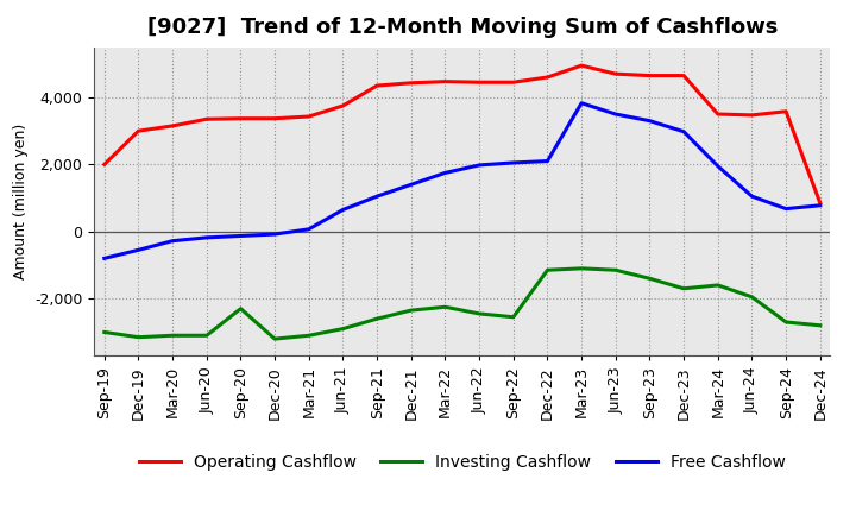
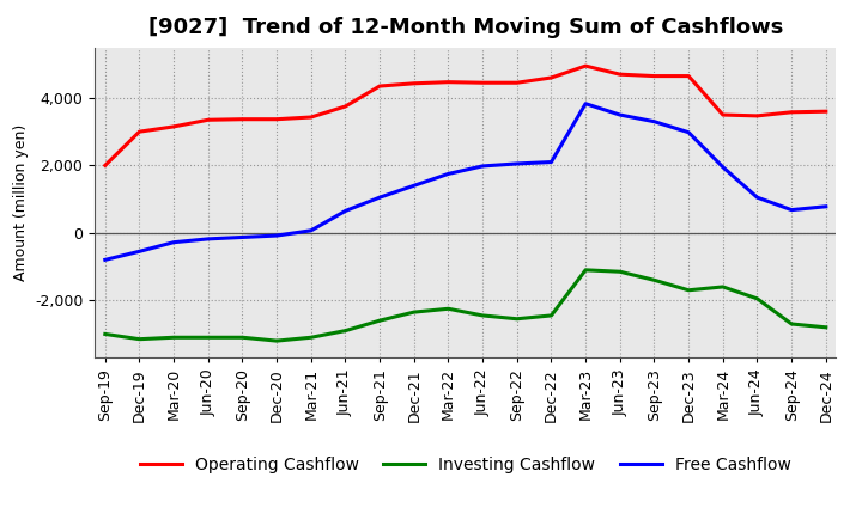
Investing Cashflow/Sep-20: -2,300 -> -3,100
Investing Cashflow/Dec-22: -1,150 -> -2,450
Operating Cashflow/Dec-24: 850 -> 3,600
